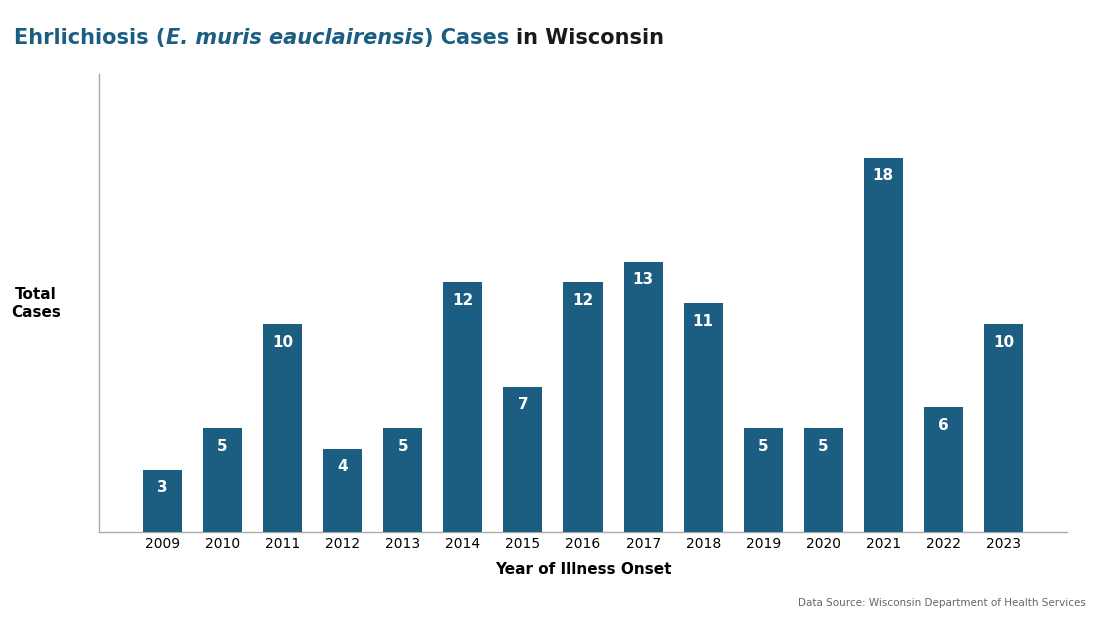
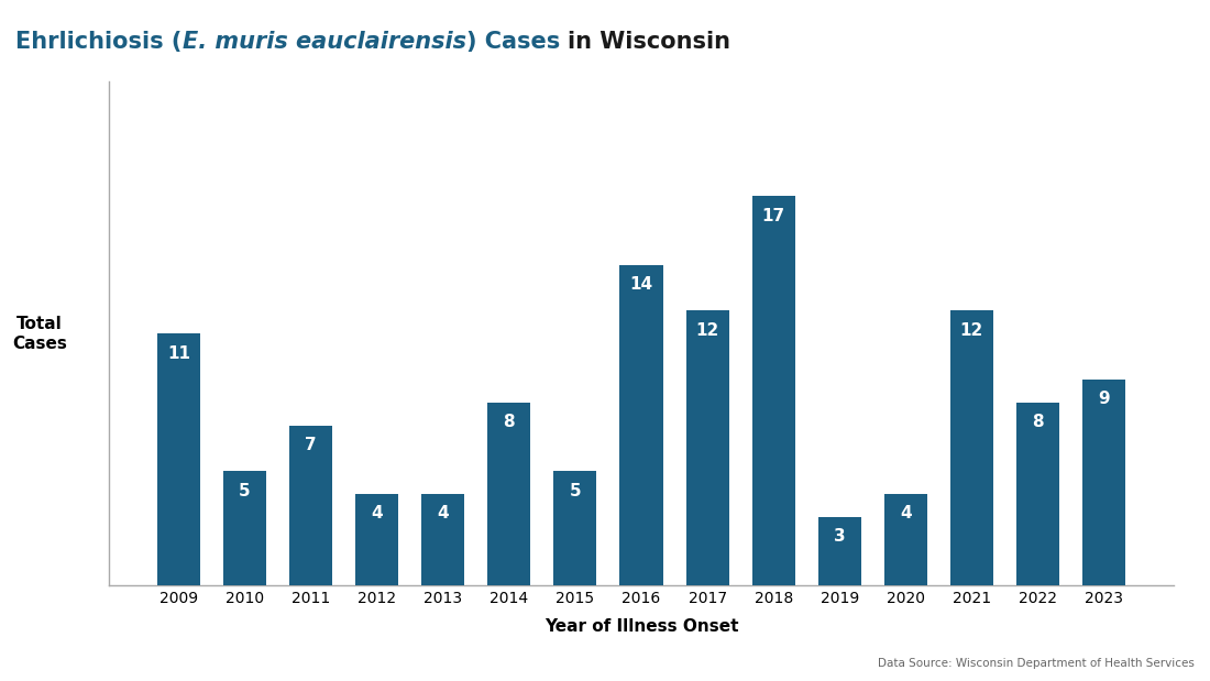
2009: 3 -> 11
2011: 10 -> 7
2013: 5 -> 4
2014: 12 -> 8
2015: 7 -> 5
2016: 12 -> 14
2017: 13 -> 12
2018: 11 -> 17
2019: 5 -> 3
2020: 5 -> 4
2021: 18 -> 12
2022: 6 -> 8
2023: 10 -> 9
